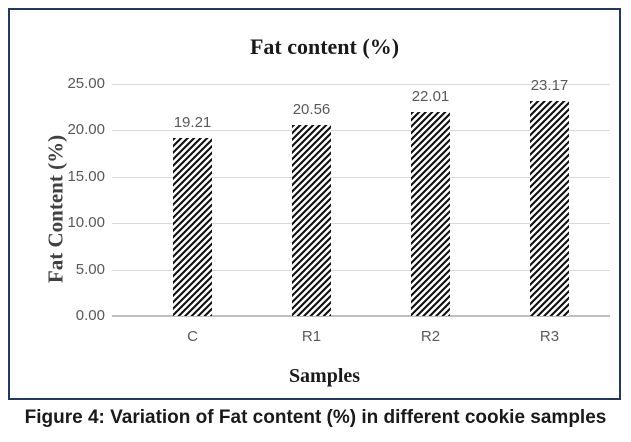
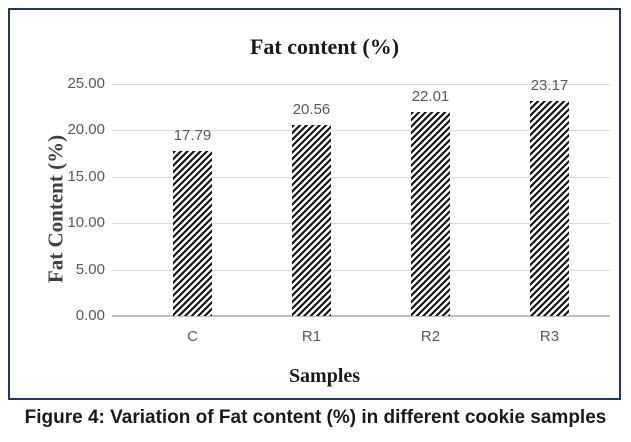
C: 19.21 -> 17.79
